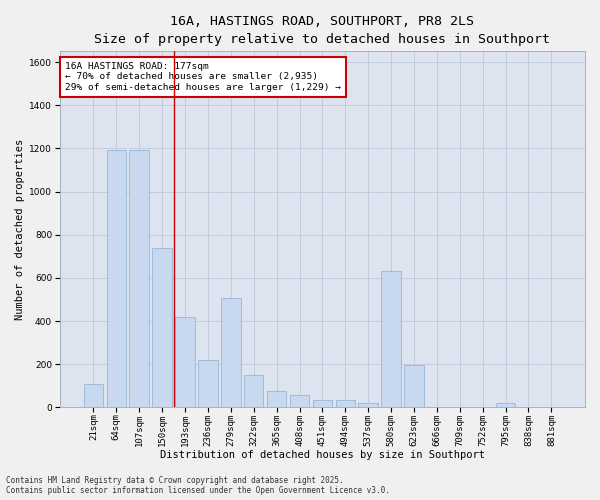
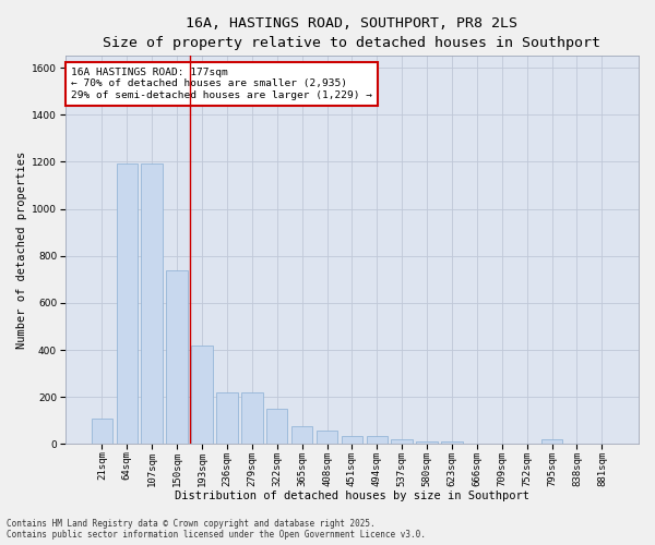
279sqm: 505 -> 220
580sqm: 630 -> 10
623sqm: 195 -> 10
